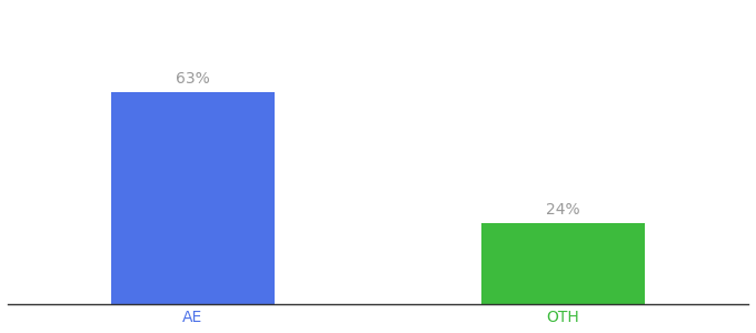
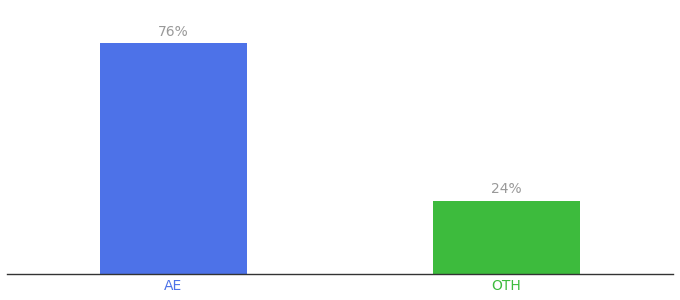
AE: 63% -> 76%
